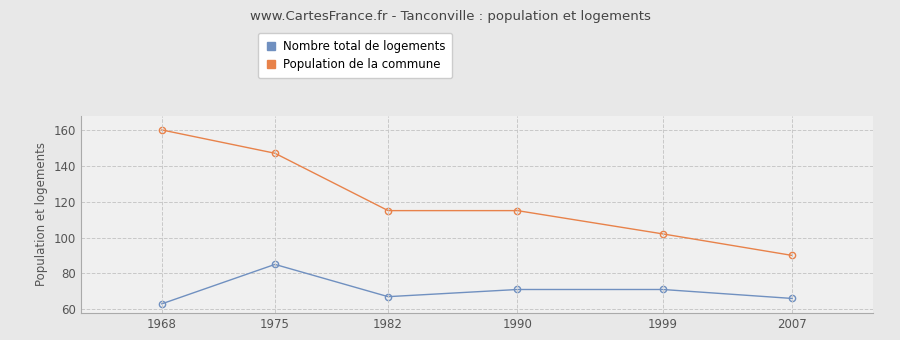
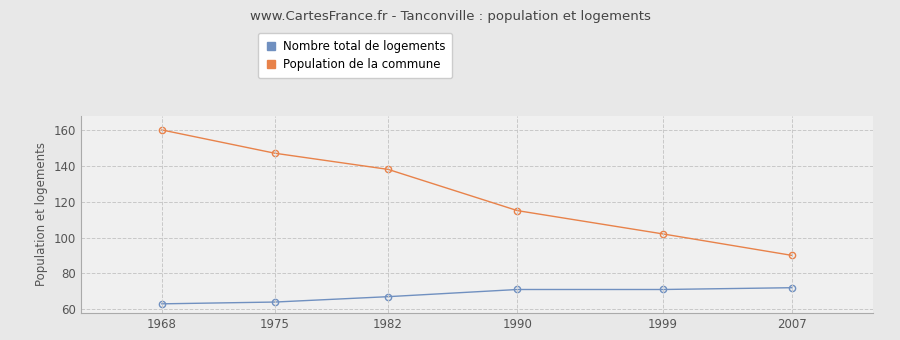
Nombre total de logements/1975: 85 -> 64
Population de la commune/1982: 115 -> 138
Nombre total de logements/2007: 66 -> 72
